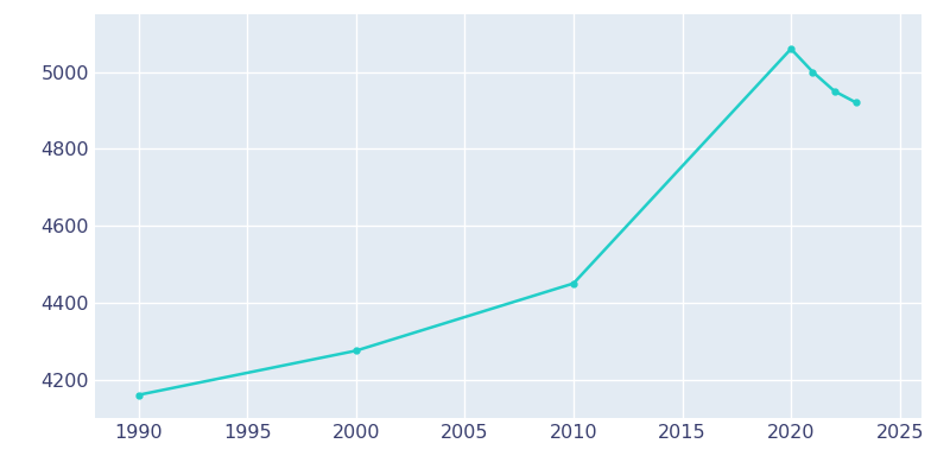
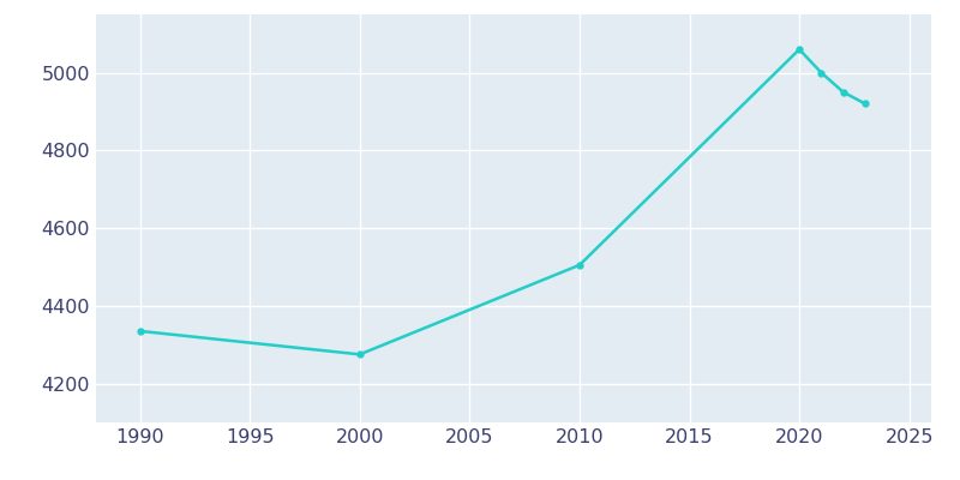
1990: 4160 -> 4335
2010: 4450 -> 4505
